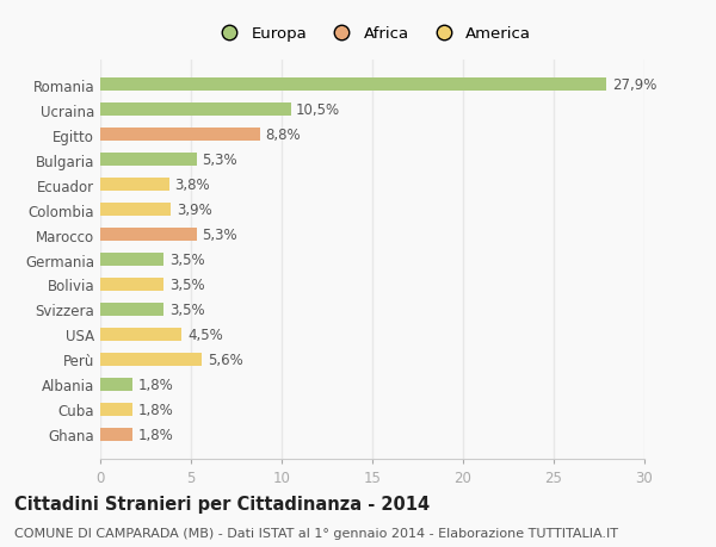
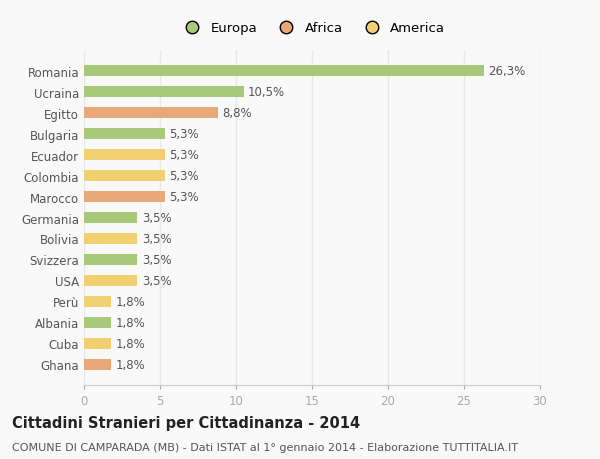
Romania: 27,9% -> 26,3%
Ecuador: 3,8% -> 5,3%
Colombia: 3,9% -> 5,3%
USA: 4,5% -> 3,5%
Perù: 5,6% -> 1,8%
